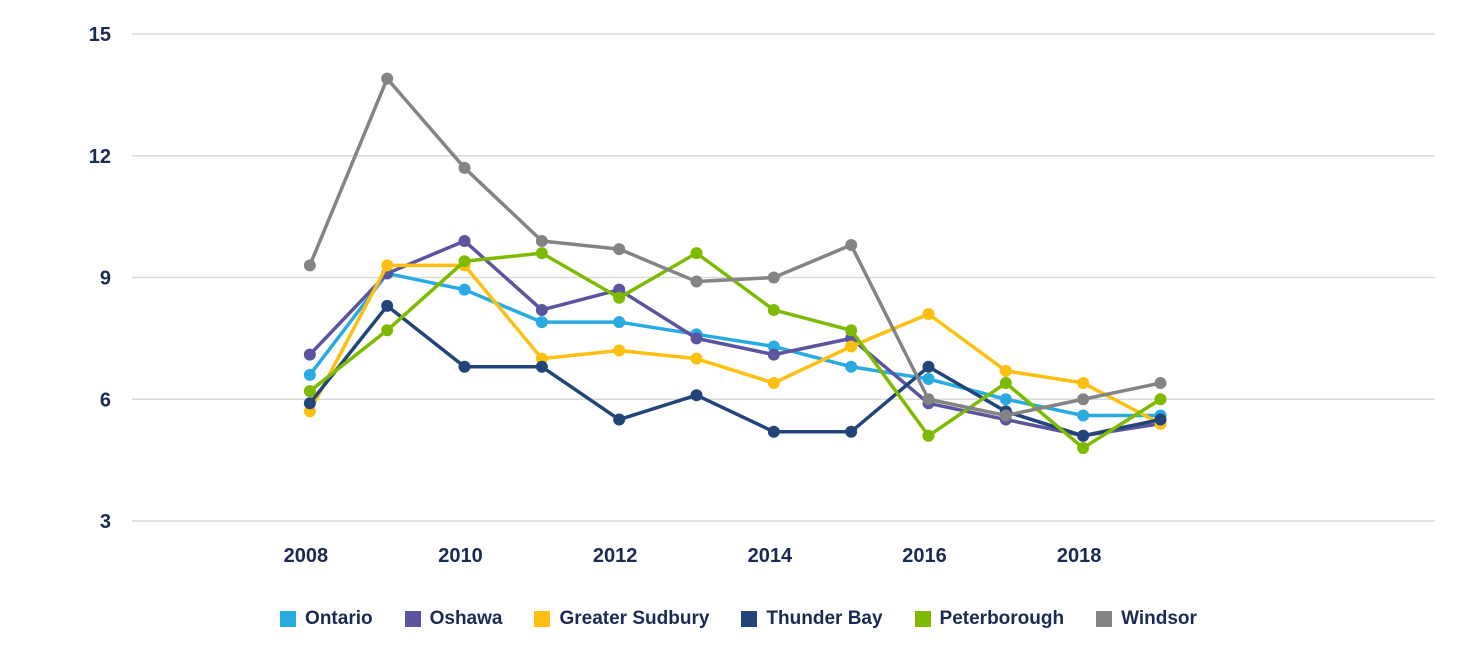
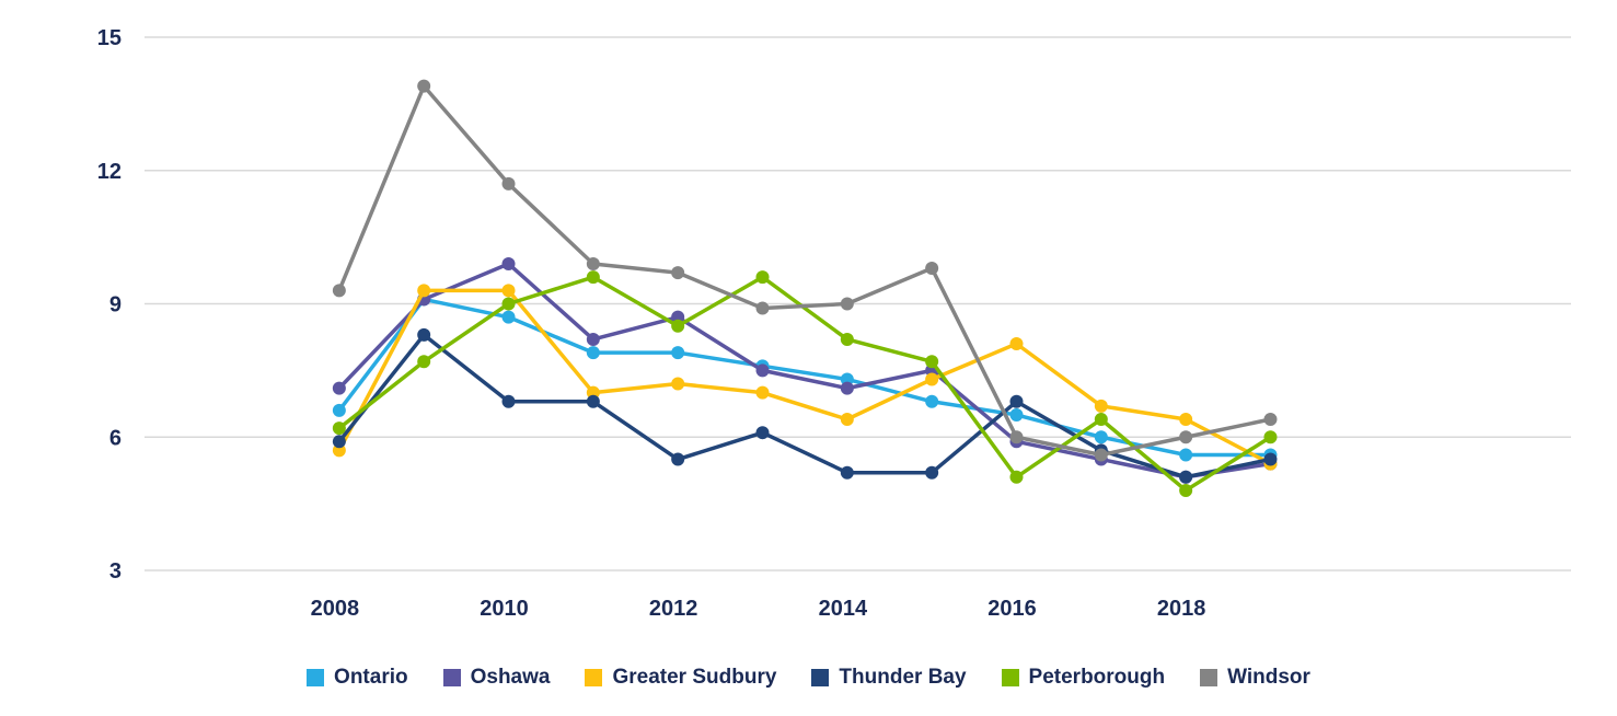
Peterborough/2010: 9.4 -> 9.0
